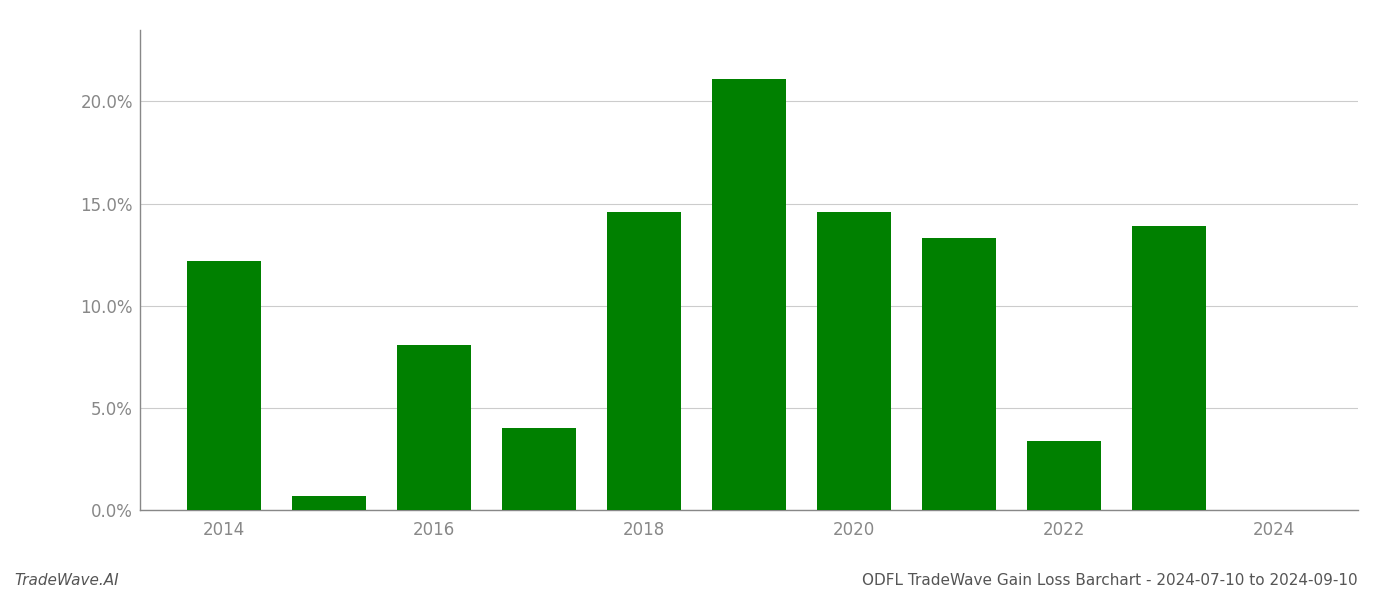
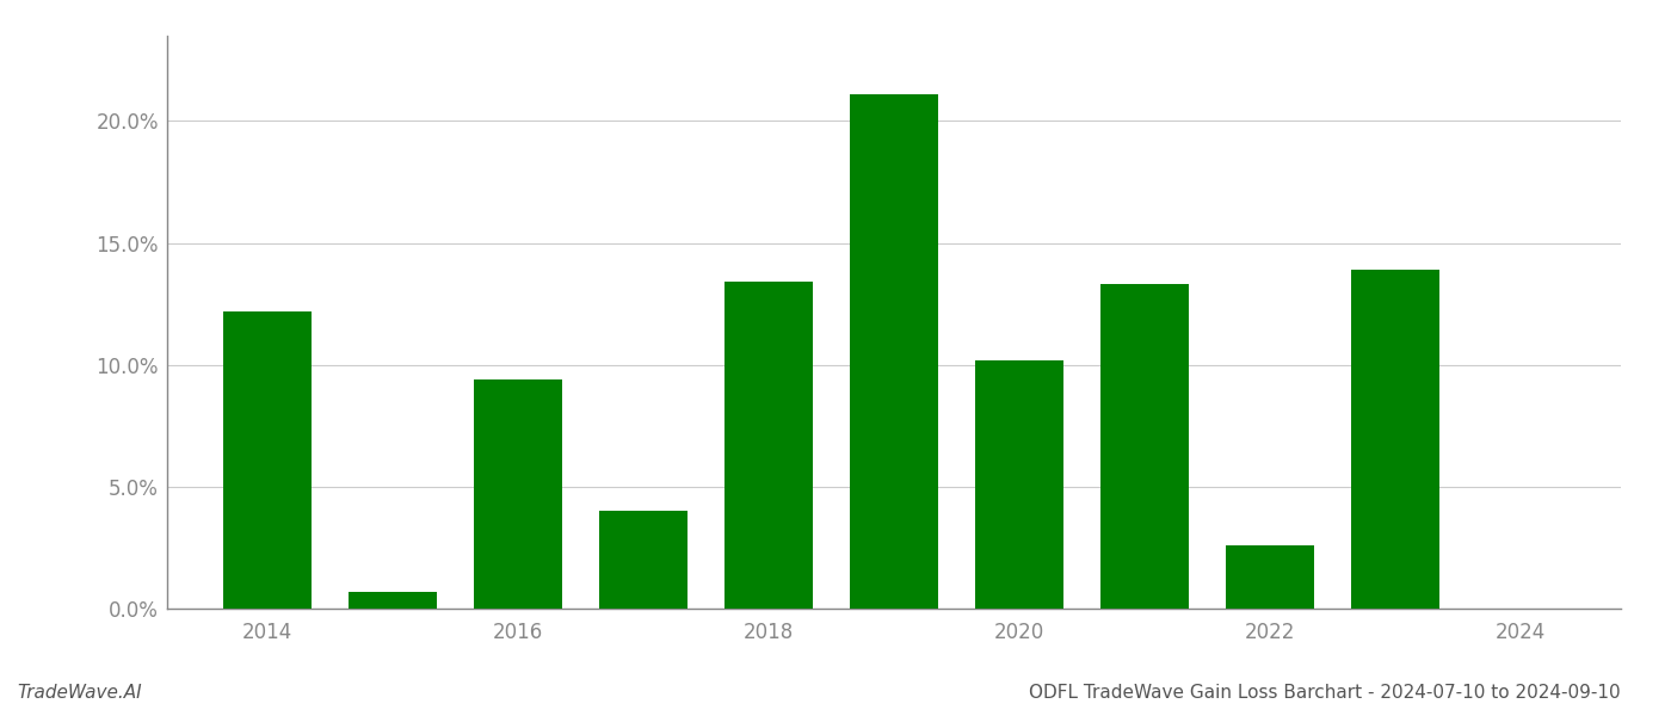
2016: 8.1% -> 9.4%
2018: 14.6% -> 13.4%
2020: 14.6% -> 10.2%
2022: 3.4% -> 2.6%
